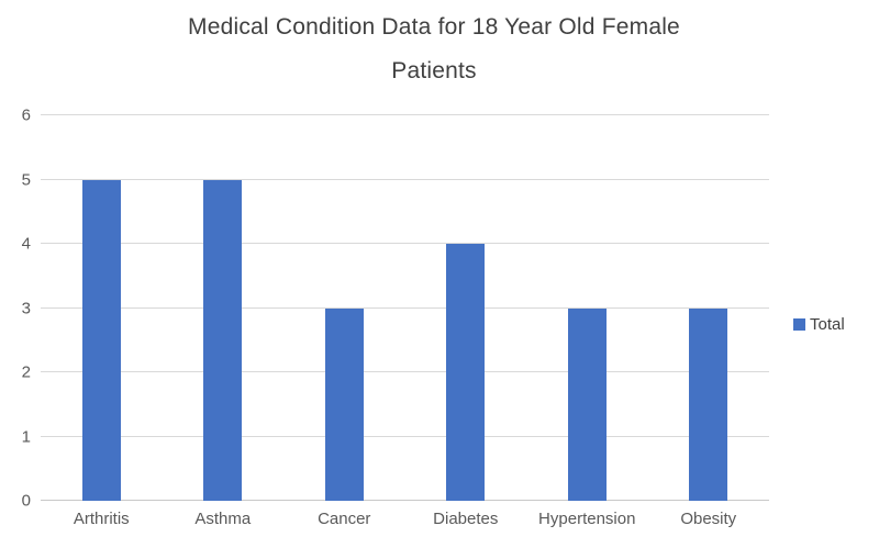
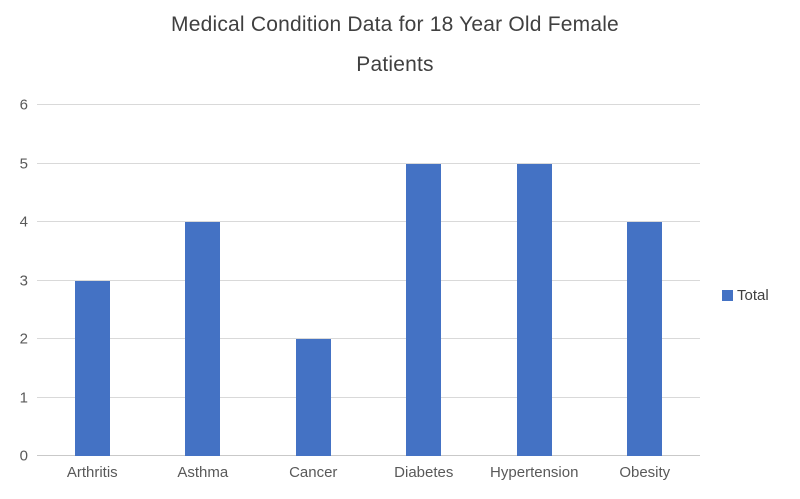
Arthritis: 5 -> 3
Asthma: 5 -> 4
Cancer: 3 -> 2
Diabetes: 4 -> 5
Hypertension: 3 -> 5
Obesity: 3 -> 4
